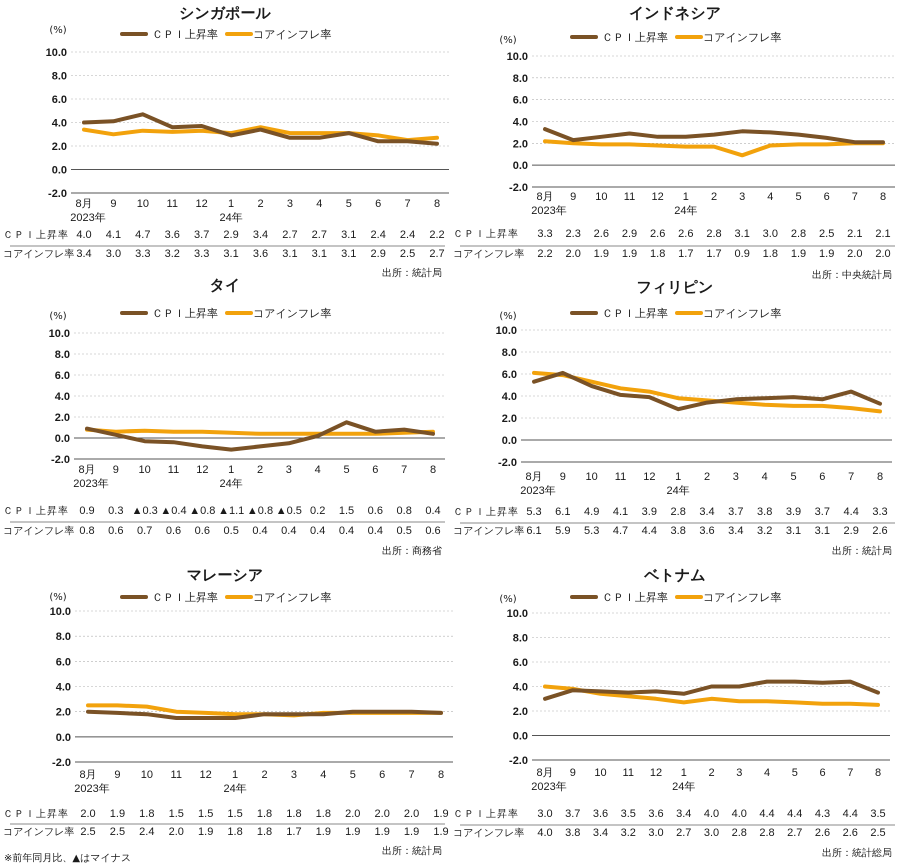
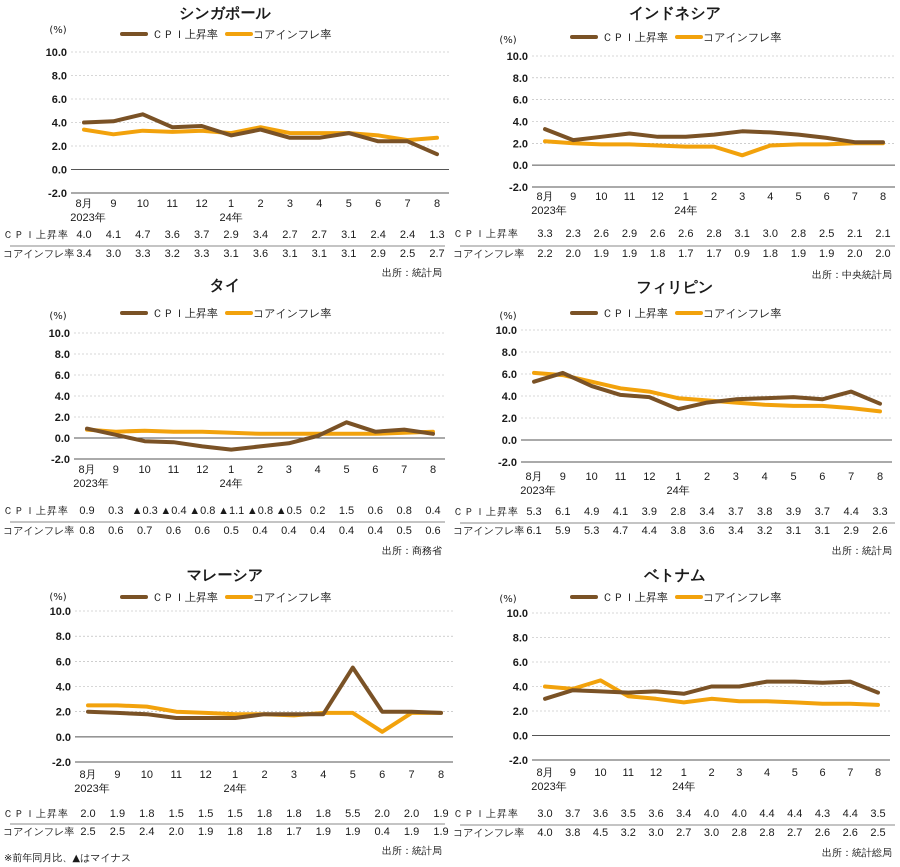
シンガポール/ＣＰＩ上昇率/8: 2.2 -> 1.3
マレーシア/ＣＰＩ上昇率/5: 2.0 -> 5.5
マレーシア/コアインフレ率/6: 1.9 -> 0.4
ベトナム/コアインフレ率/10: 3.4 -> 4.5
